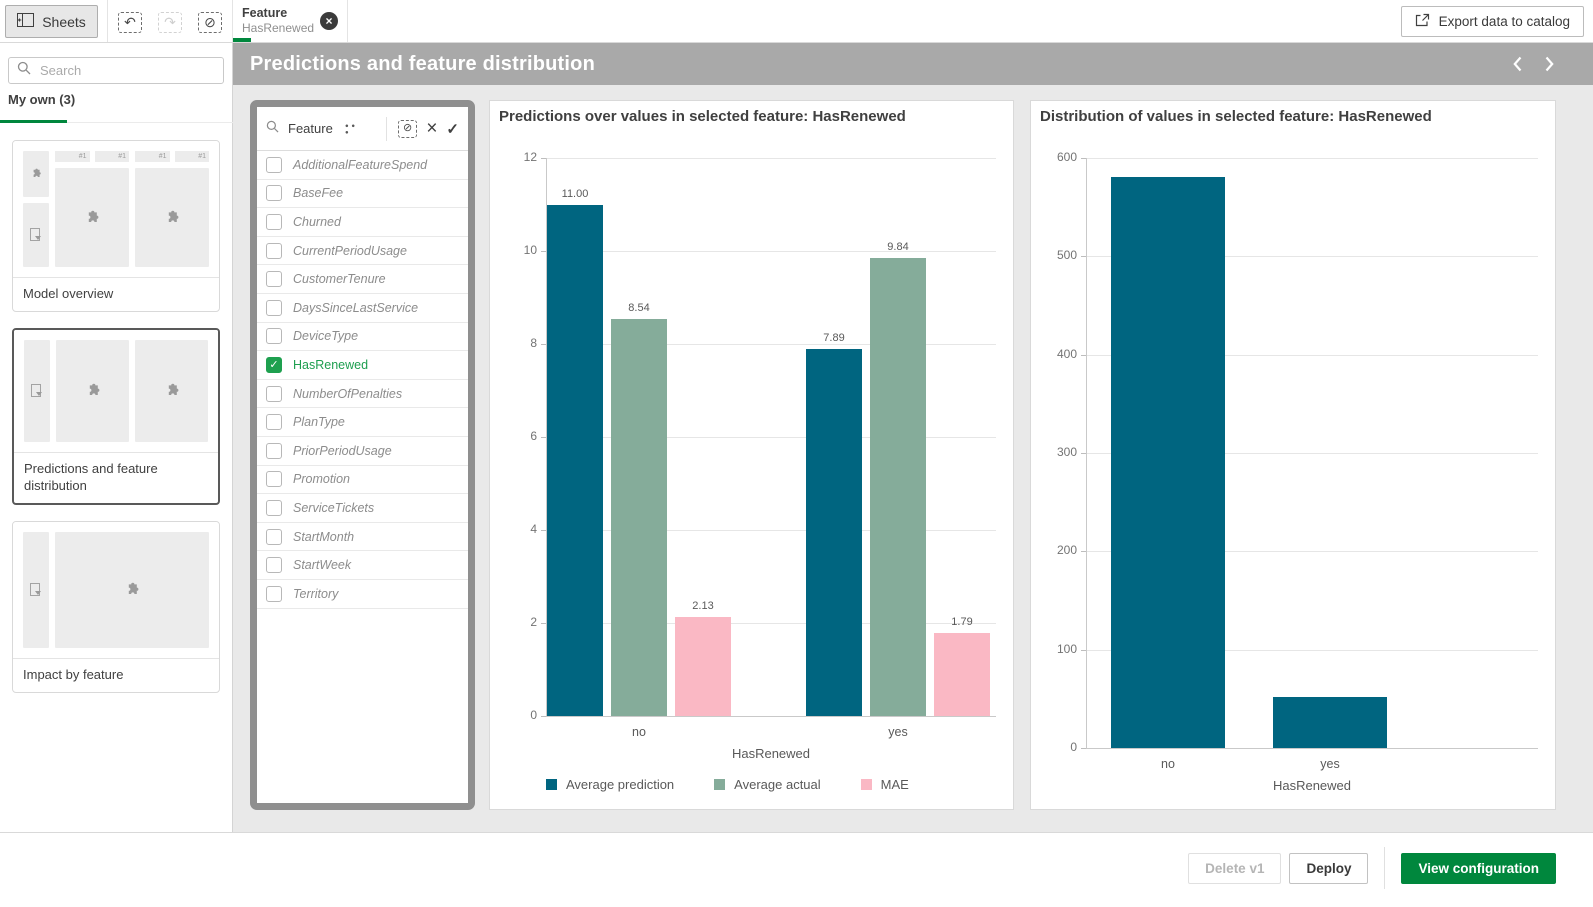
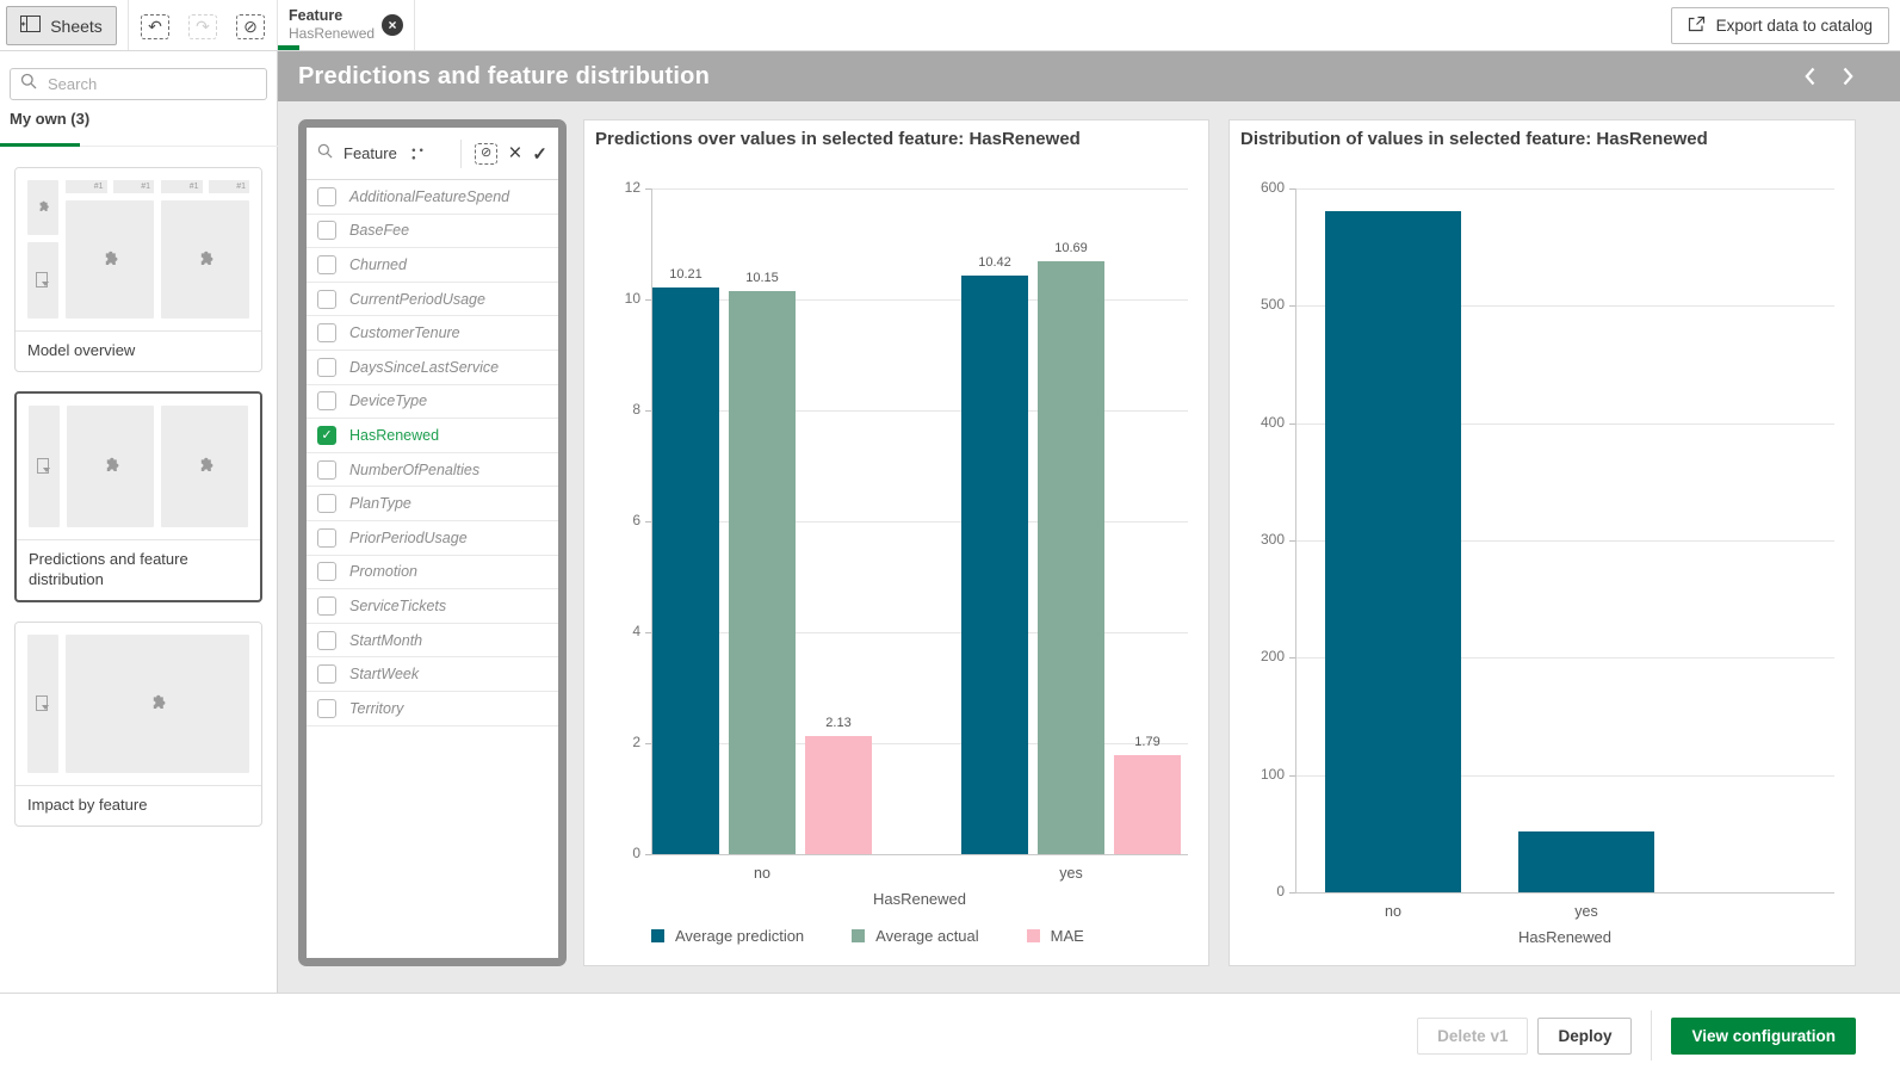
Predictions over values in selected feature: HasRenewed/Average prediction/no: 11.00 -> 10.21
Predictions over values in selected feature: HasRenewed/Average actual/no: 8.54 -> 10.15
Predictions over values in selected feature: HasRenewed/Average prediction/yes: 7.89 -> 10.42
Predictions over values in selected feature: HasRenewed/Average actual/yes: 9.84 -> 10.69
